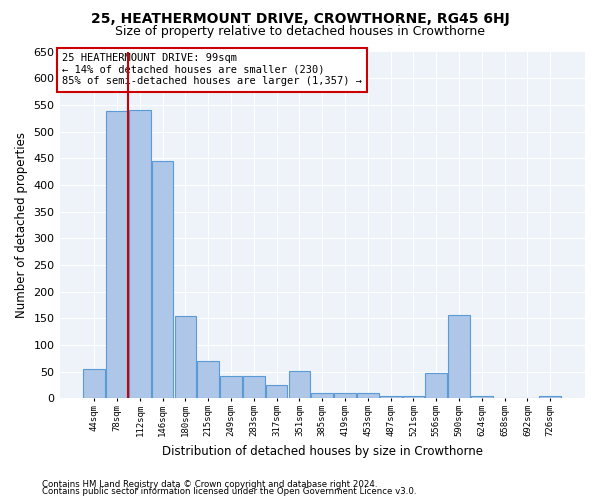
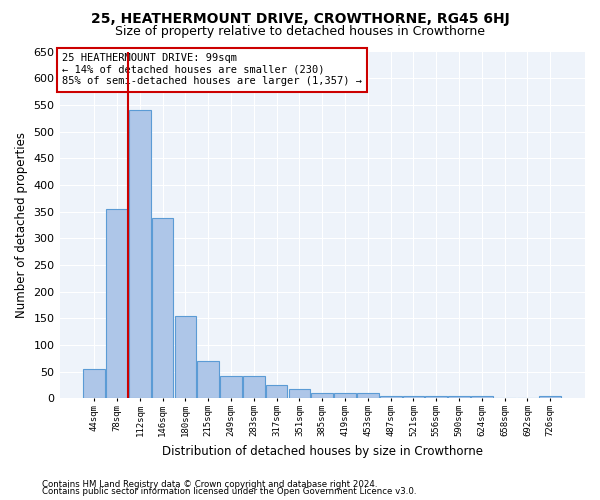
78sqm: 538 -> 355
146sqm: 444 -> 338
351sqm: 52 -> 18
556sqm: 48 -> 5
590sqm: 156 -> 5
